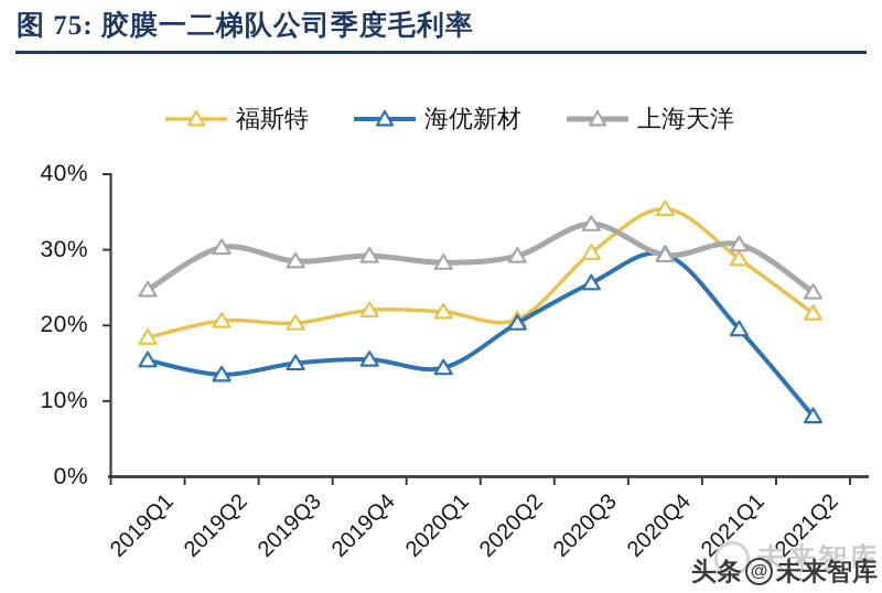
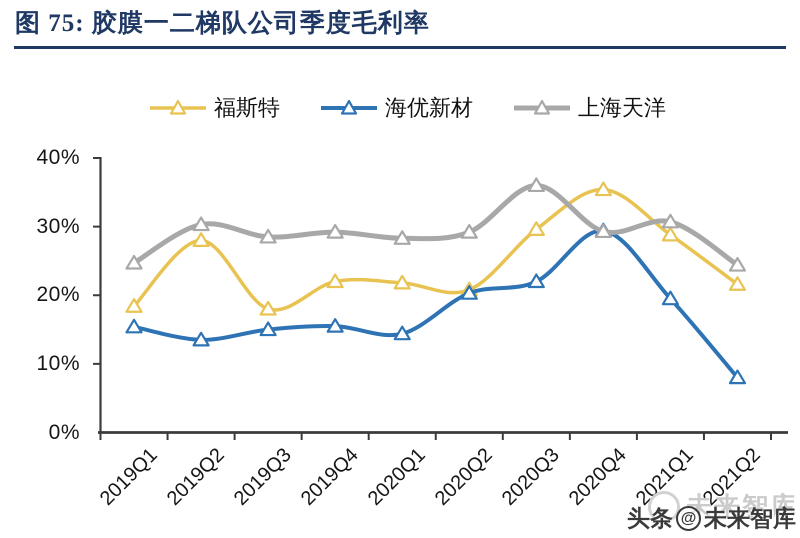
福斯特/2019Q2: 21% -> 28%
福斯特/2019Q3: 20% -> 18%
海优新材/2020Q3: 26% -> 22%
上海天洋/2020Q3: 33% -> 36%
